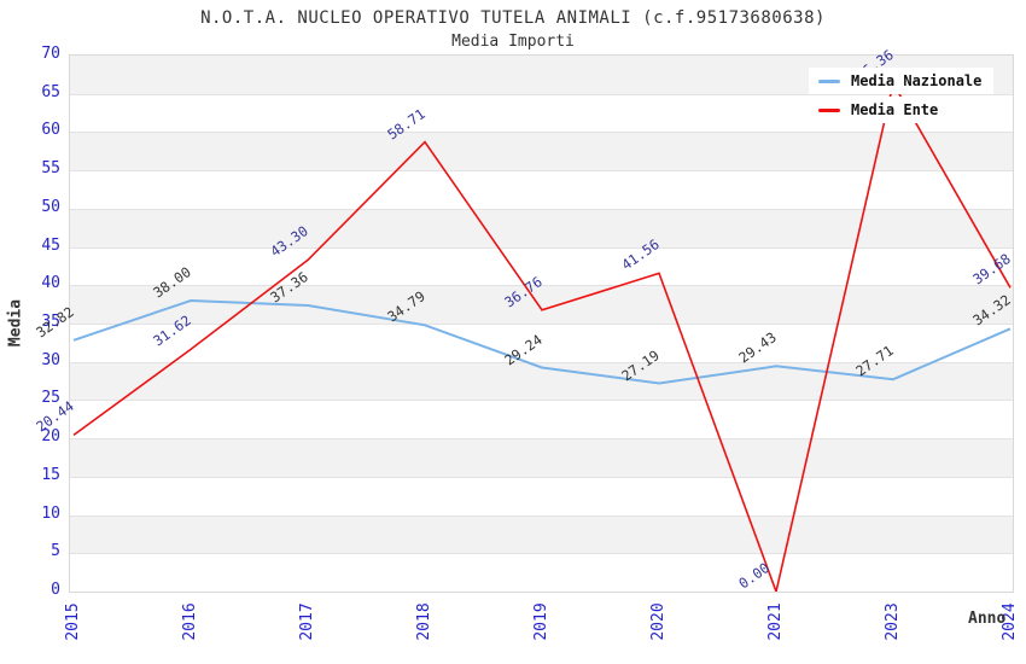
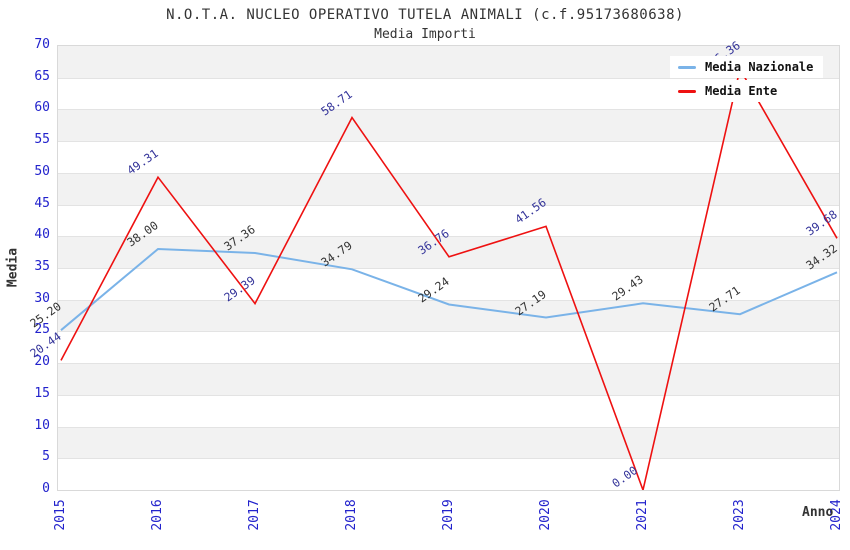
Media Nazionale/2015: 32.82 -> 25.20
Media Ente/2016: 31.62 -> 49.31
Media Ente/2017: 43.30 -> 29.39
